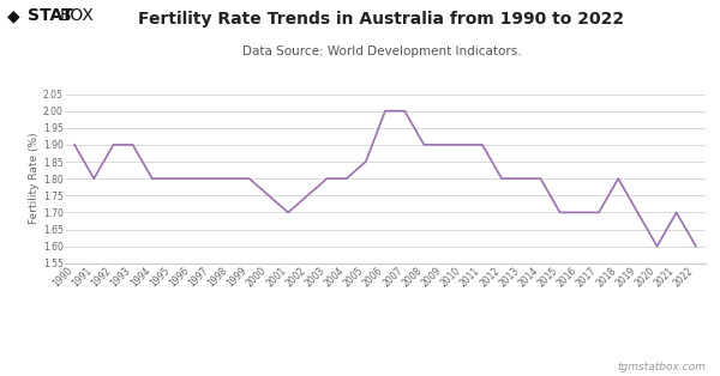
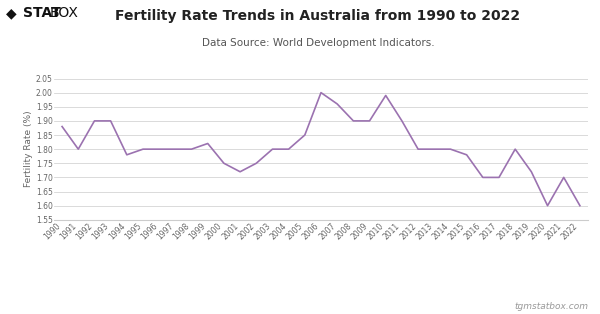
1990: 1.90 -> 1.88
1994: 1.80 -> 1.78
1999: 1.80 -> 1.82
2001: 1.70 -> 1.72
2007: 2.00 -> 1.96
2010: 1.90 -> 1.99
2015: 1.70 -> 1.78
2019: 1.70 -> 1.72
